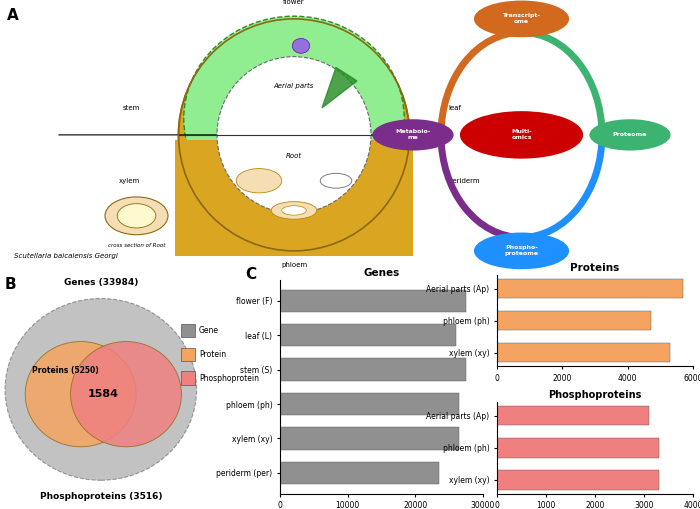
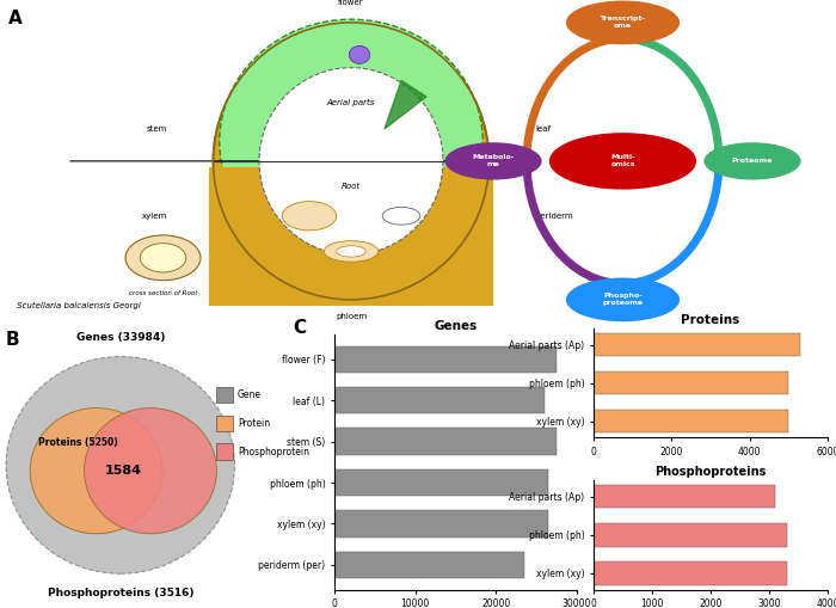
Proteins/Aerial parts (Ap): 5700 -> 5300
Proteins/phloem (ph): 4700 -> 5000
Proteins/xylem (xy): 5300 -> 5000
